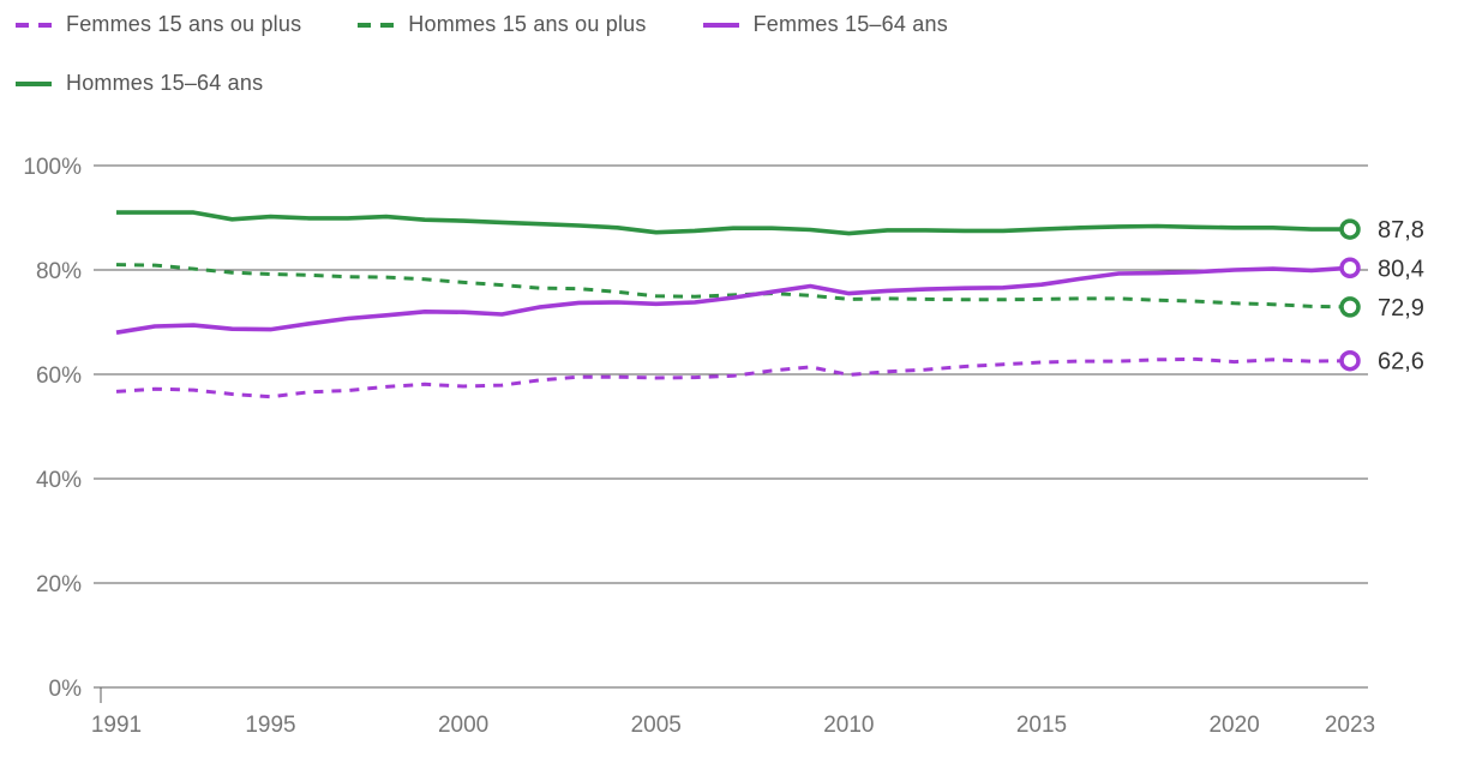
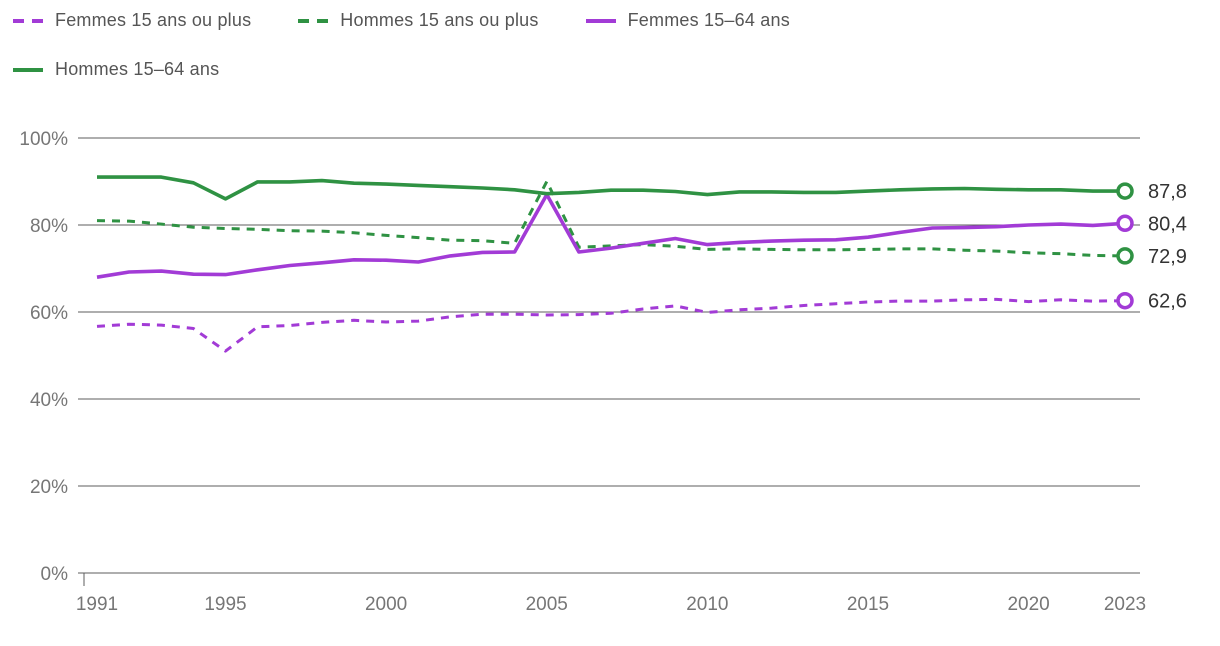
Femmes 15 ans ou plus/1995: 56% -> 51%
Hommes 15–64 ans/1995: 90% -> 86%
Hommes 15 ans ou plus/2005: 75% -> 90%
Femmes 15–64 ans/2005: 74% -> 87%
